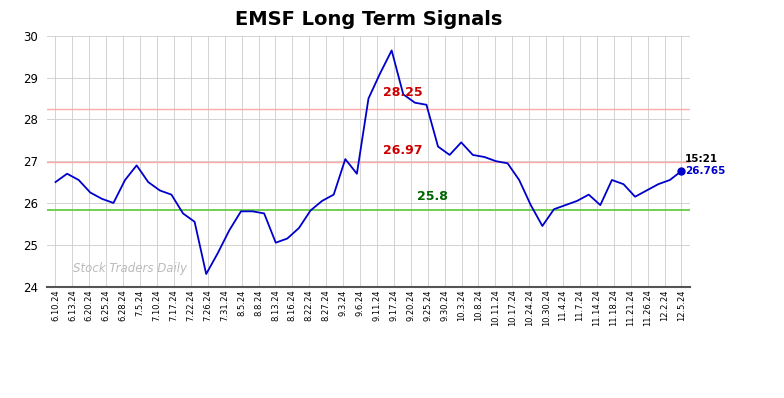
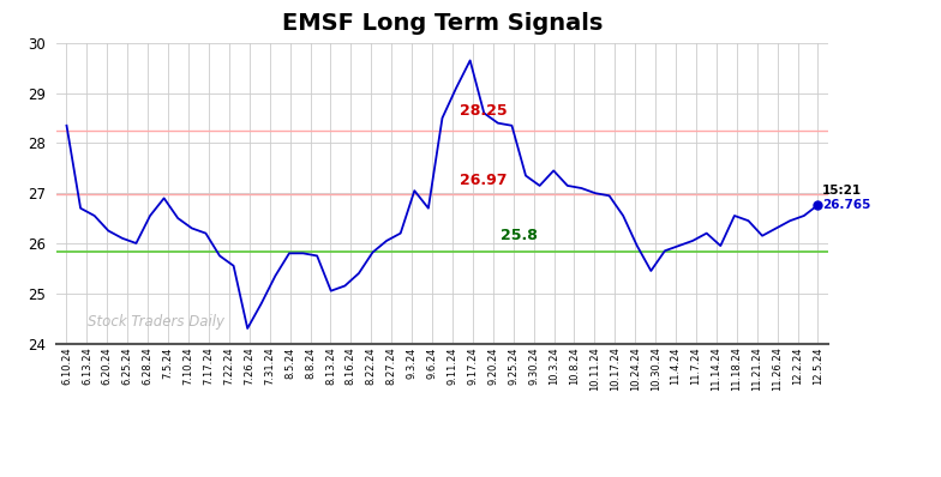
6.10.24: 26.50 -> 28.35
